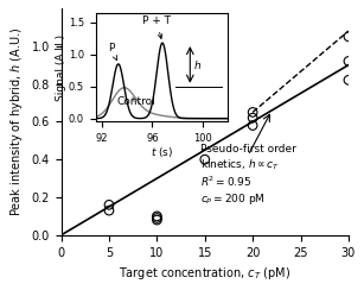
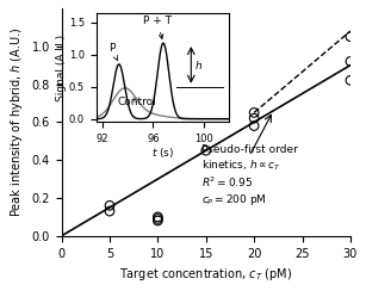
15: 0.40 -> 0.45
